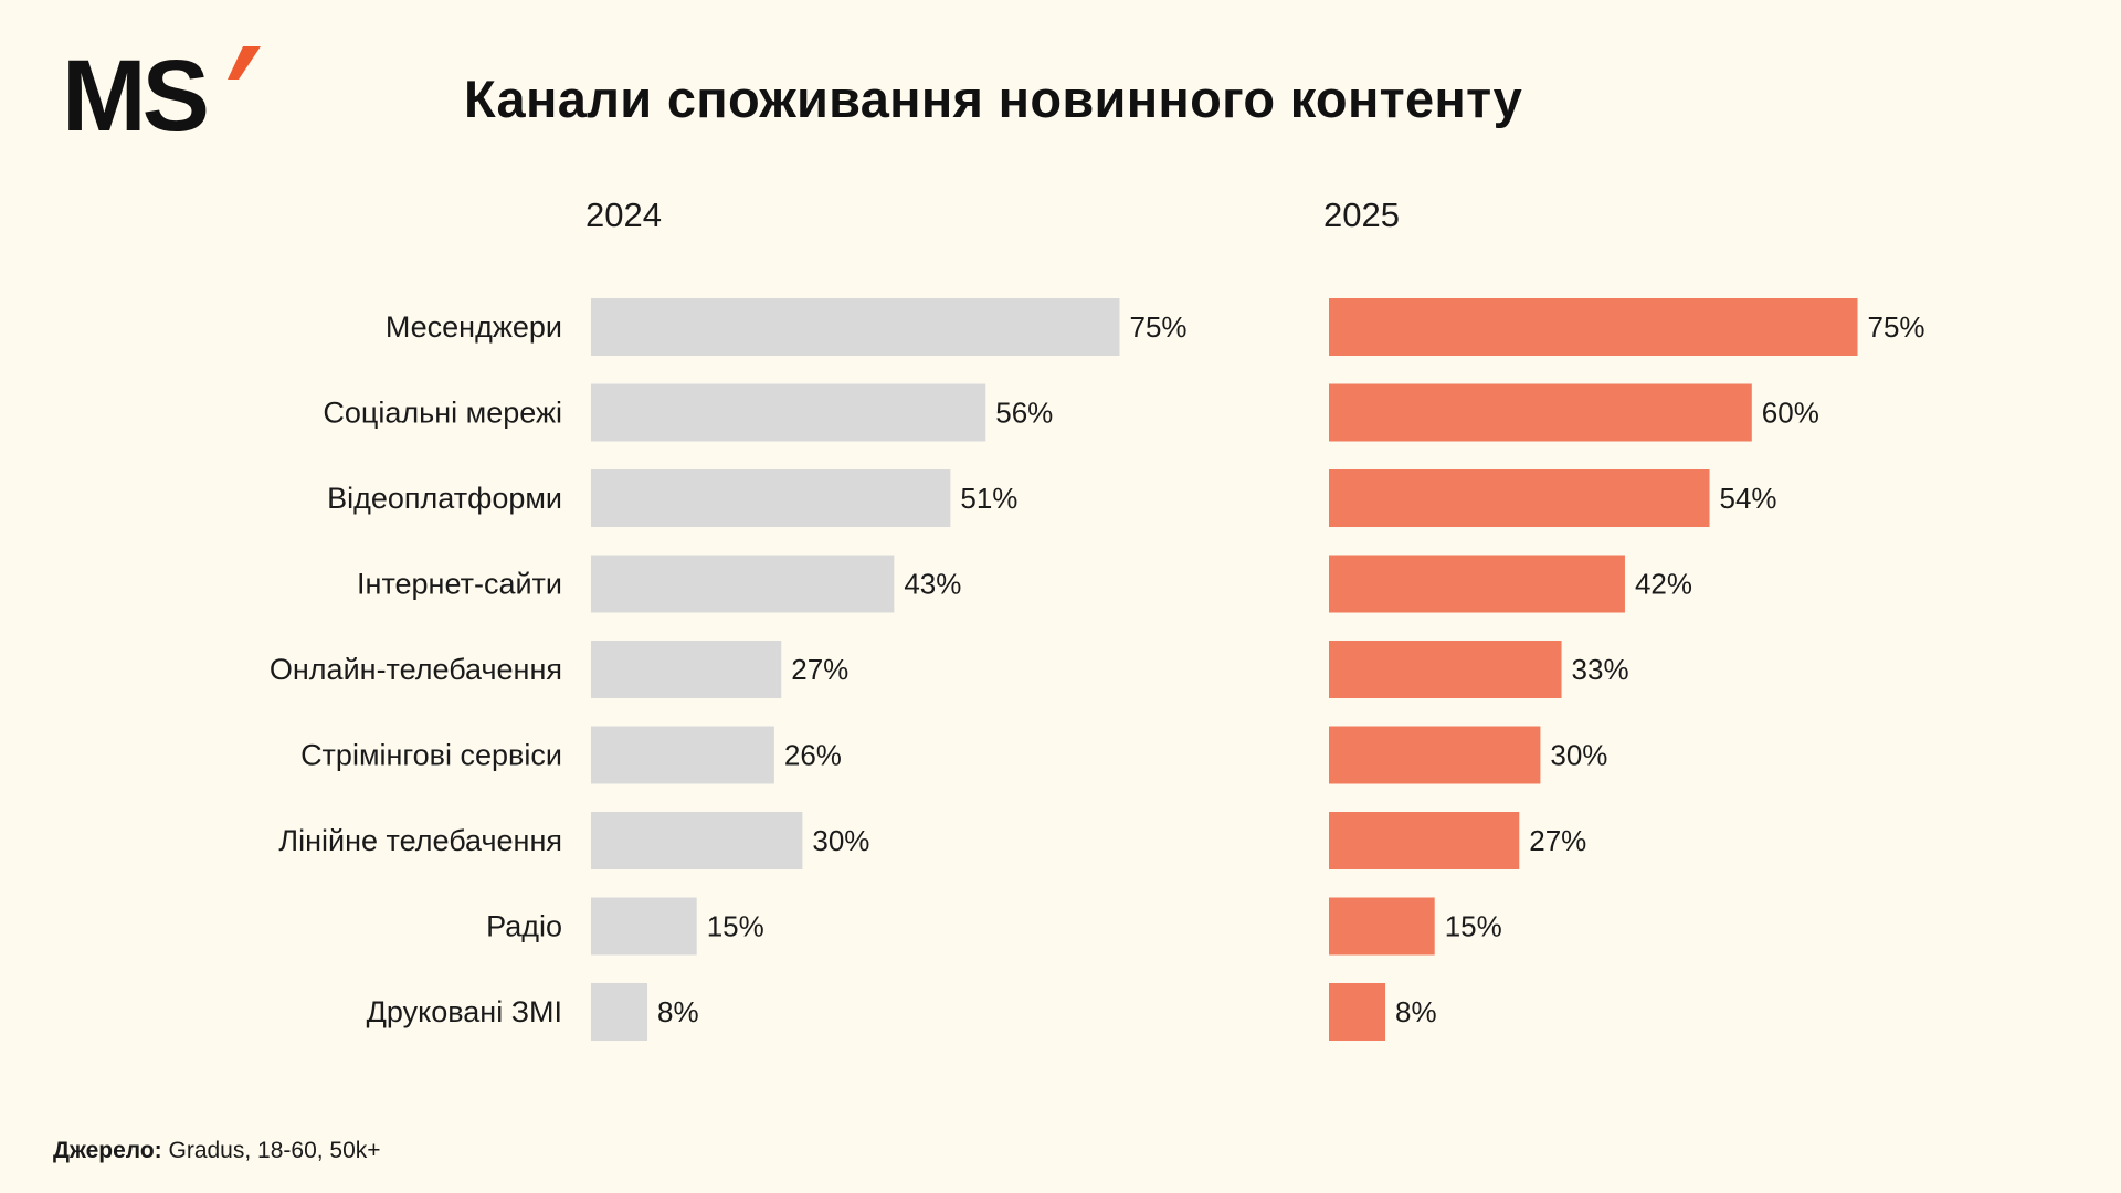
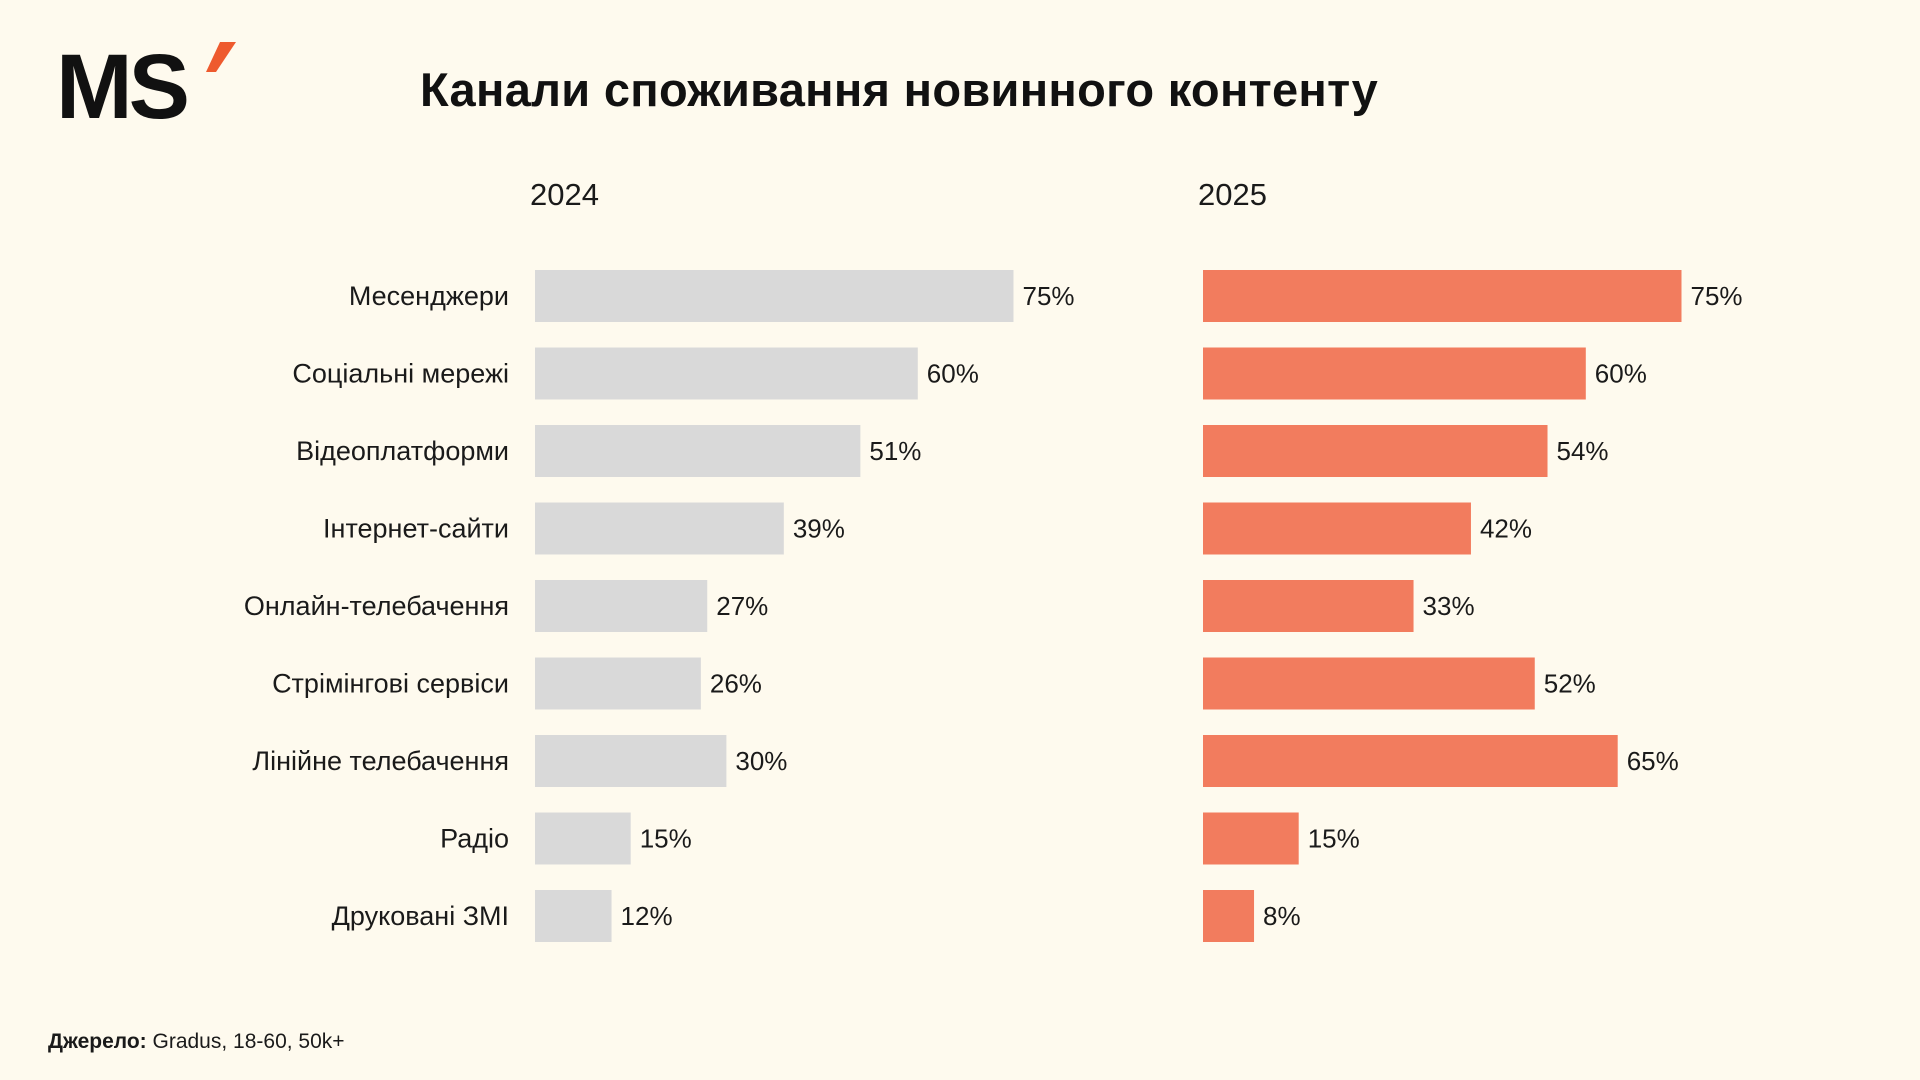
2024/Соціальні мережі: 56% -> 60%
2024/Інтернет-сайти: 43% -> 39%
2025/Стрімінгові сервіси: 30% -> 52%
2025/Лінійне телебачення: 27% -> 65%
2024/Друковані ЗМІ: 8% -> 12%
